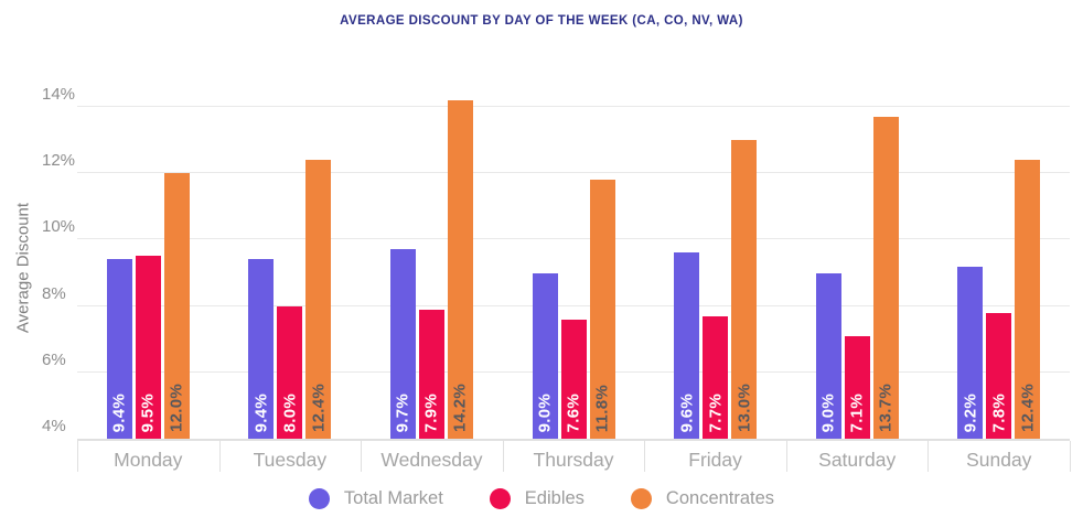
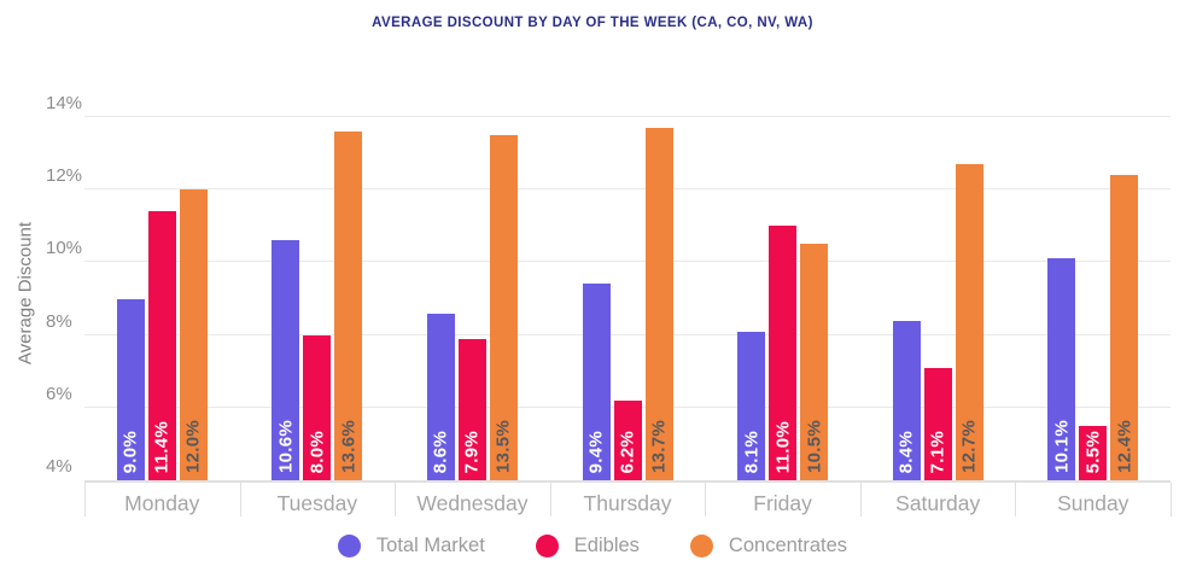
Total Market/Monday: 9.4% -> 9.0%
Edibles/Monday: 9.5% -> 11.4%
Total Market/Tuesday: 9.4% -> 10.6%
Concentrates/Tuesday: 12.4% -> 13.6%
Total Market/Wednesday: 9.7% -> 8.6%
Concentrates/Wednesday: 14.2% -> 13.5%
Total Market/Thursday: 9.0% -> 9.4%
Edibles/Thursday: 7.6% -> 6.2%
Concentrates/Thursday: 11.8% -> 13.7%
Total Market/Friday: 9.6% -> 8.1%
Edibles/Friday: 7.7% -> 11.0%
Concentrates/Friday: 13.0% -> 10.5%
Total Market/Saturday: 9.0% -> 8.4%
Concentrates/Saturday: 13.7% -> 12.7%
Total Market/Sunday: 9.2% -> 10.1%
Edibles/Sunday: 7.8% -> 5.5%
